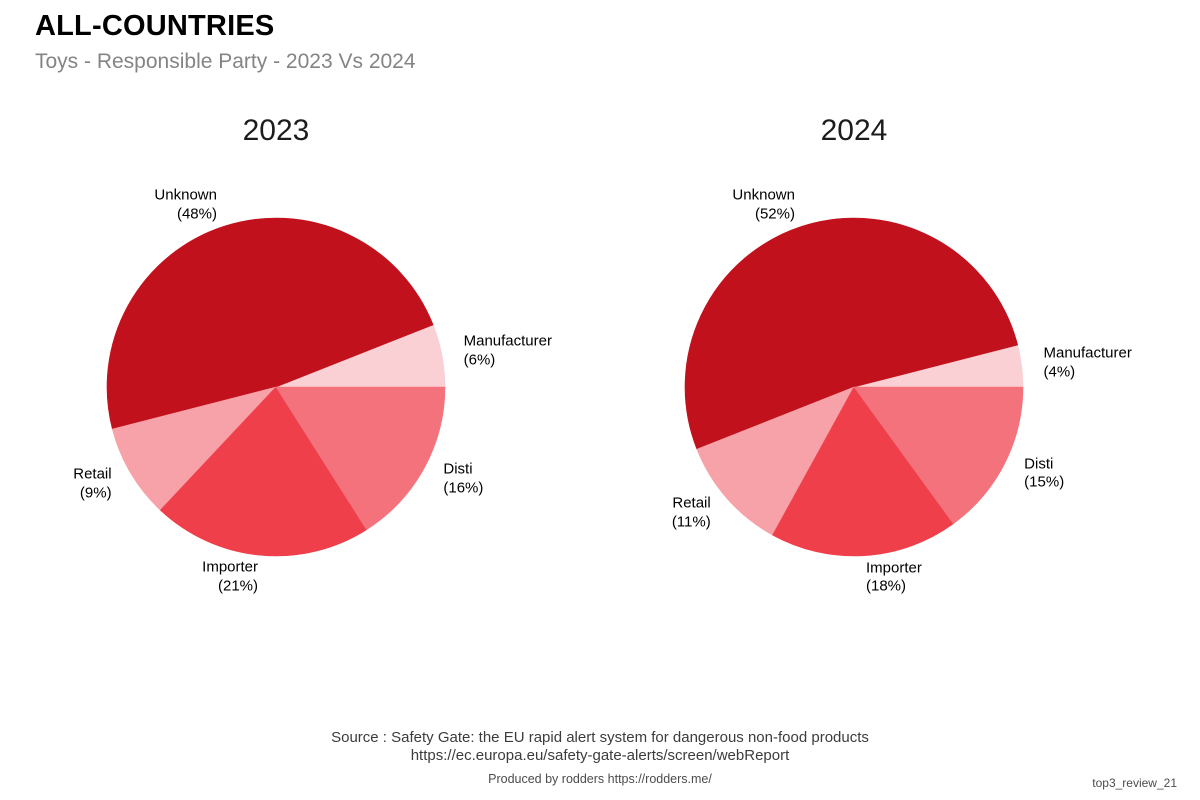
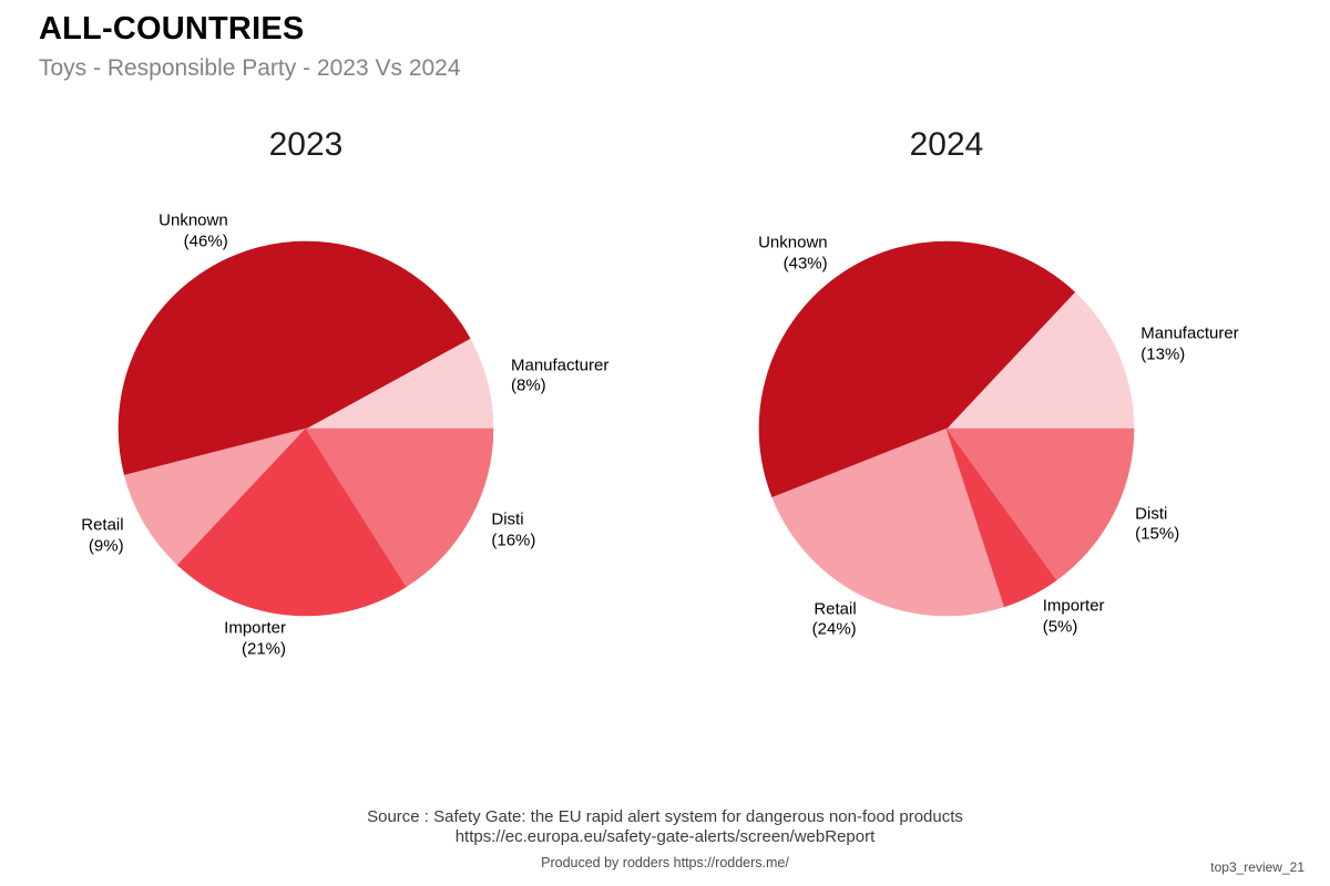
2023/Manufacturer: 6% -> 8%
2023/Unknown: 48% -> 46%
2024/Manufacturer: 4% -> 13%
2024/Unknown: 52% -> 43%
2024/Retail: 11% -> 24%
2024/Importer: 18% -> 5%
